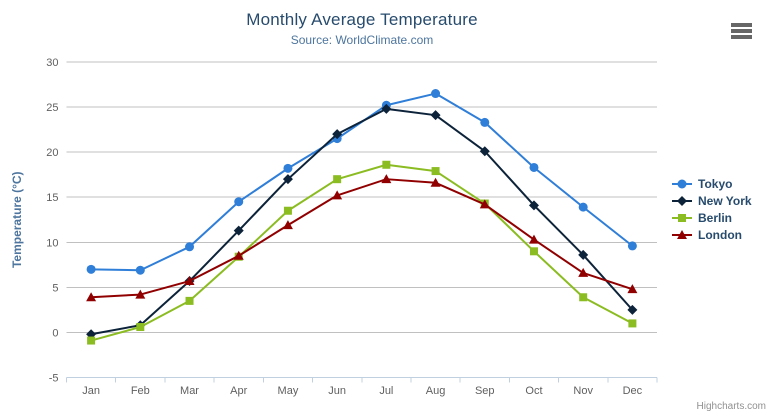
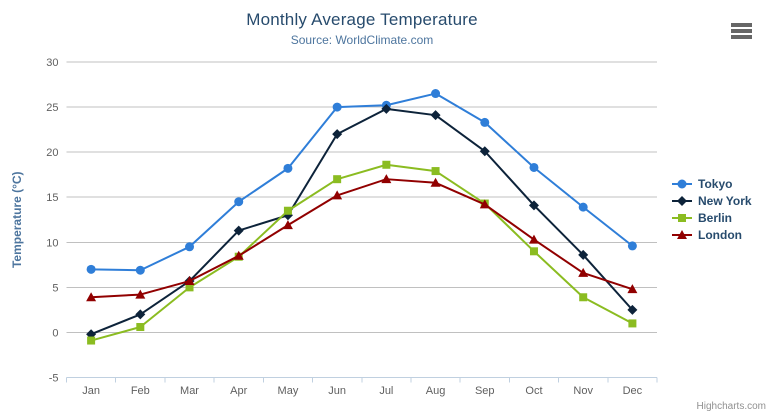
New York/Feb: 1 -> 2
Berlin/Mar: 4 -> 5
New York/May: 17 -> 13
Tokyo/Jun: 22 -> 25
